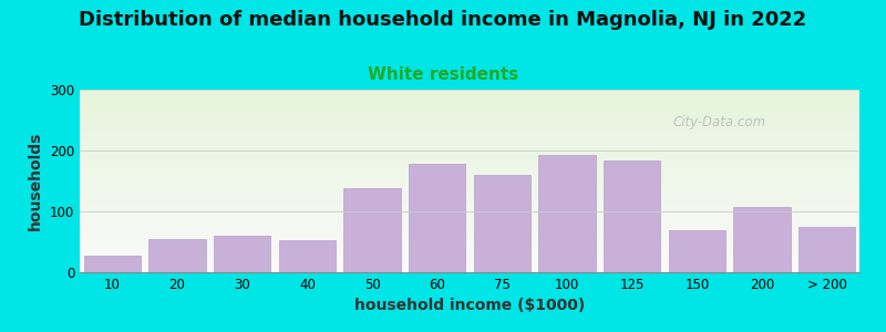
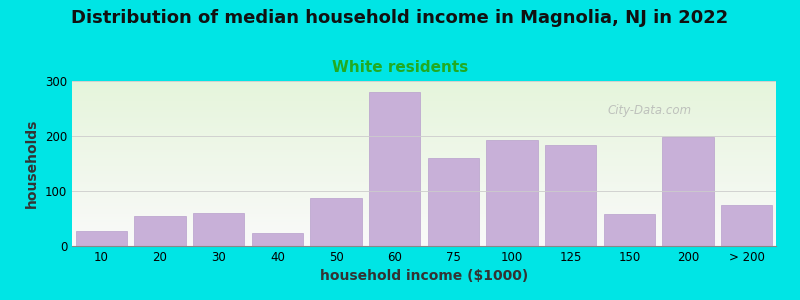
40: 52 -> 24
50: 138 -> 88
60: 178 -> 280
150: 70 -> 58
200: 107 -> 198
